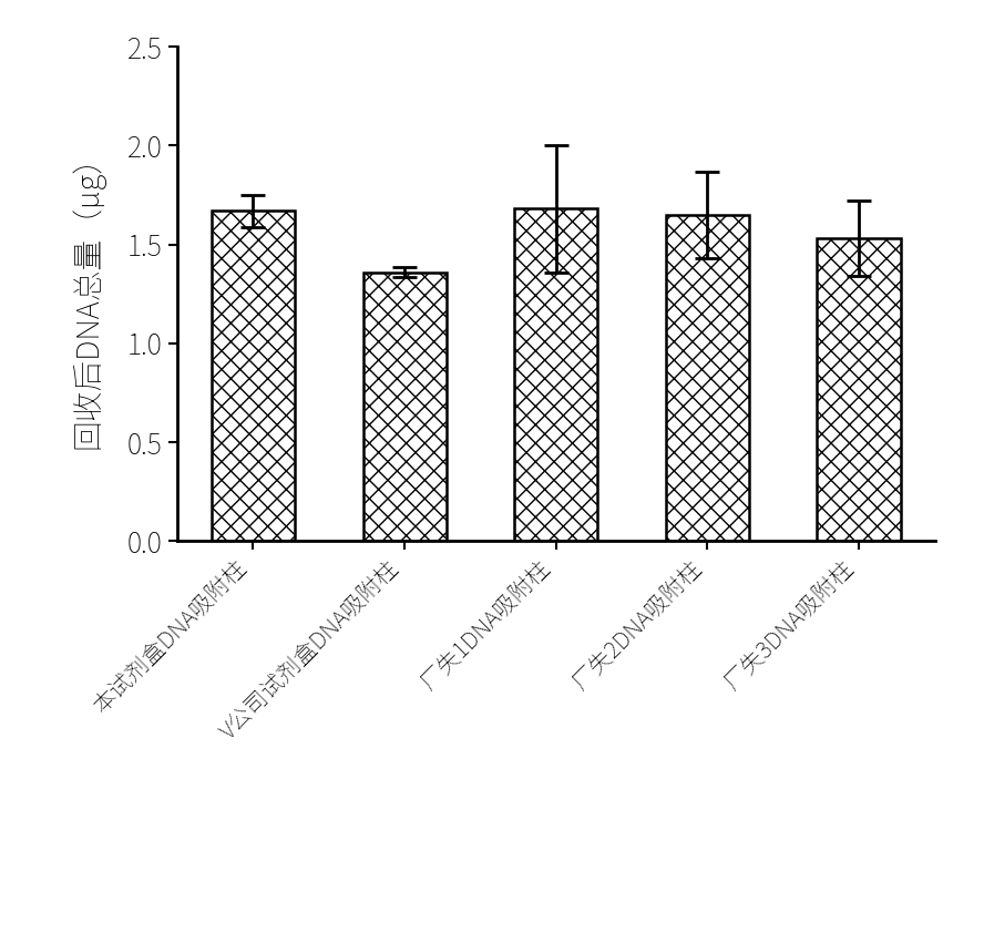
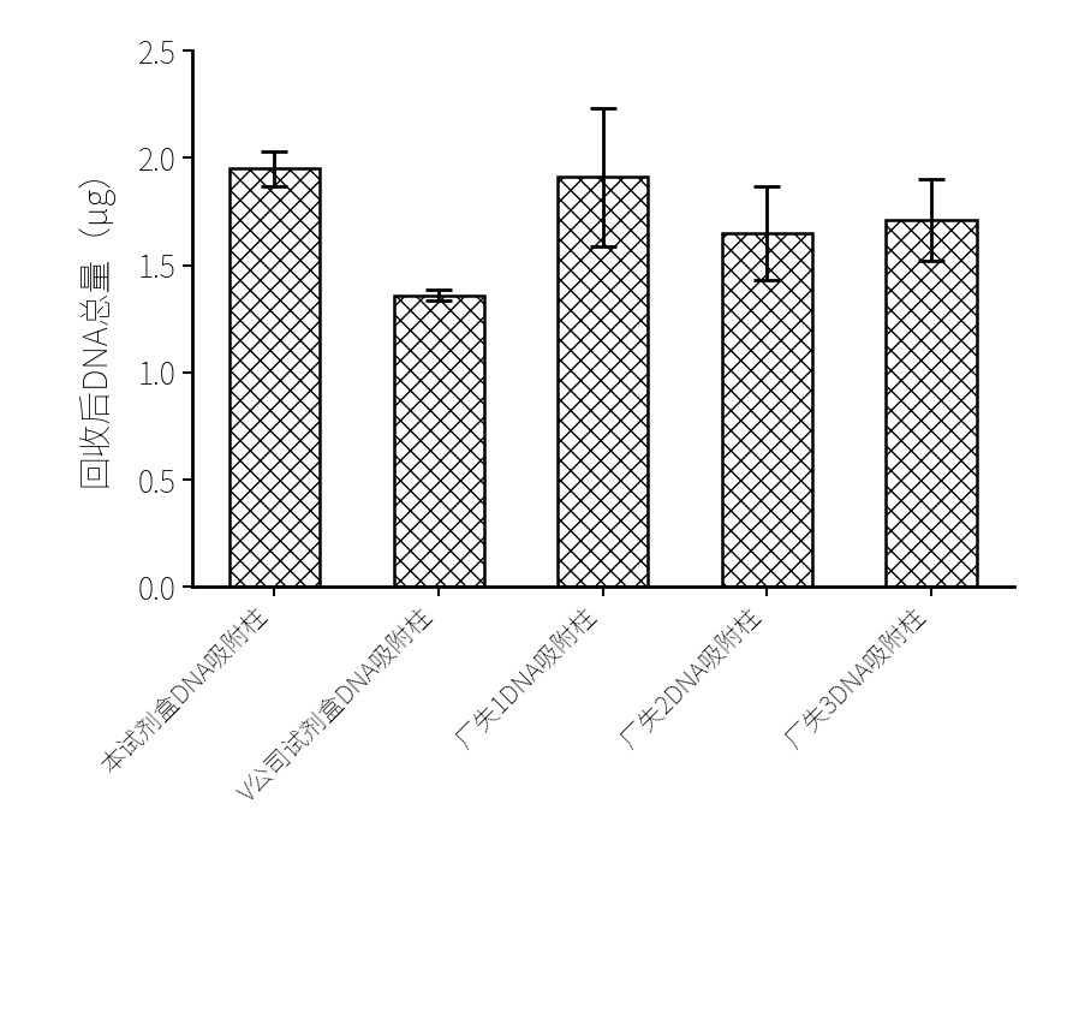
本试剂盒DNA吸附柱: 1.67 -> 1.95
厂失1DNA吸附柱: 1.68 -> 1.91
厂失3DNA吸附柱: 1.53 -> 1.71
